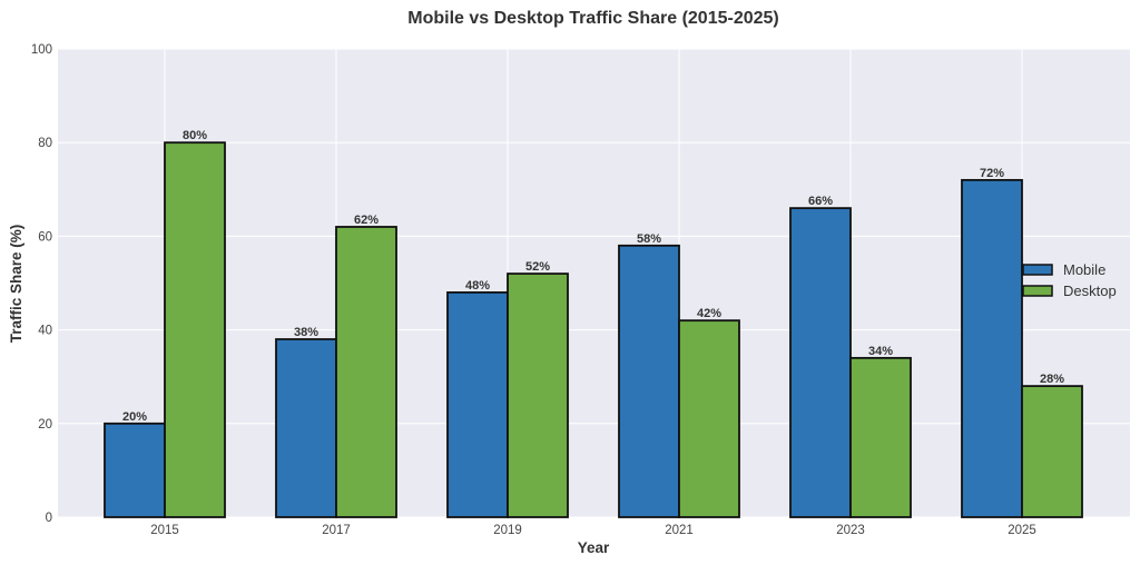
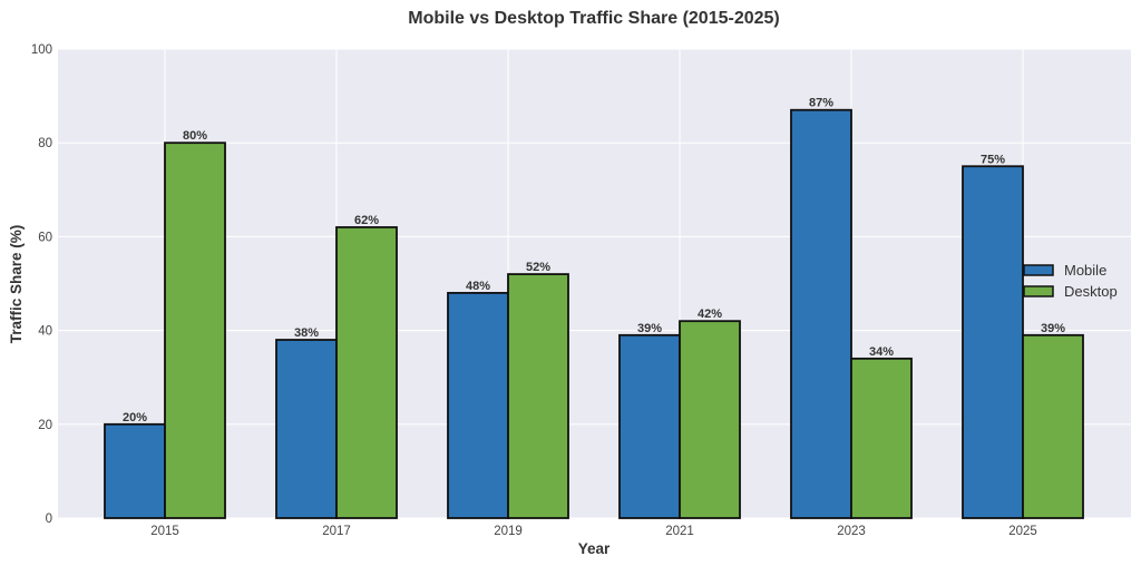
Mobile/2021: 58% -> 39%
Mobile/2023: 66% -> 87%
Mobile/2025: 72% -> 75%
Desktop/2025: 28% -> 39%
